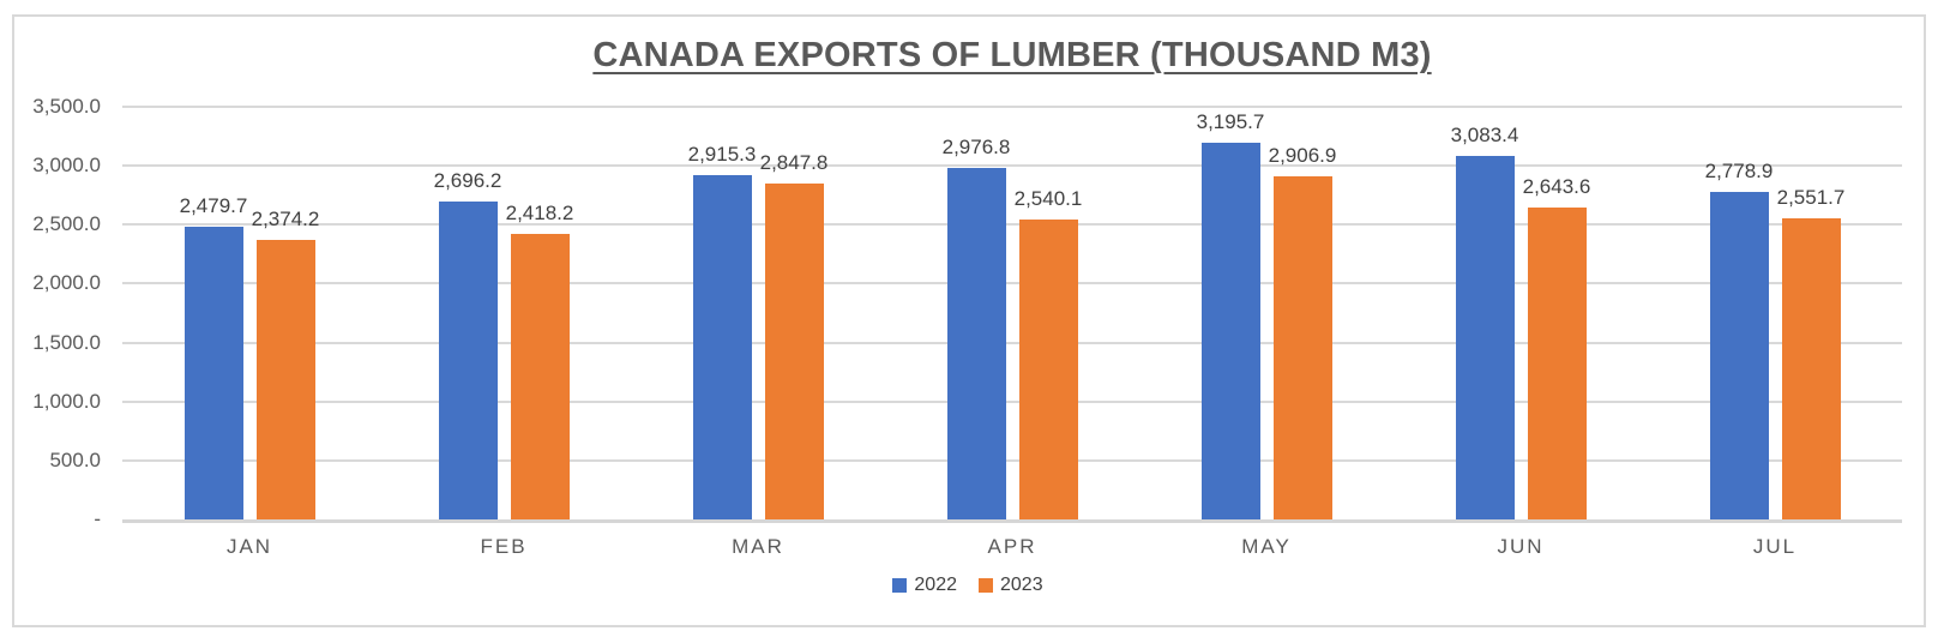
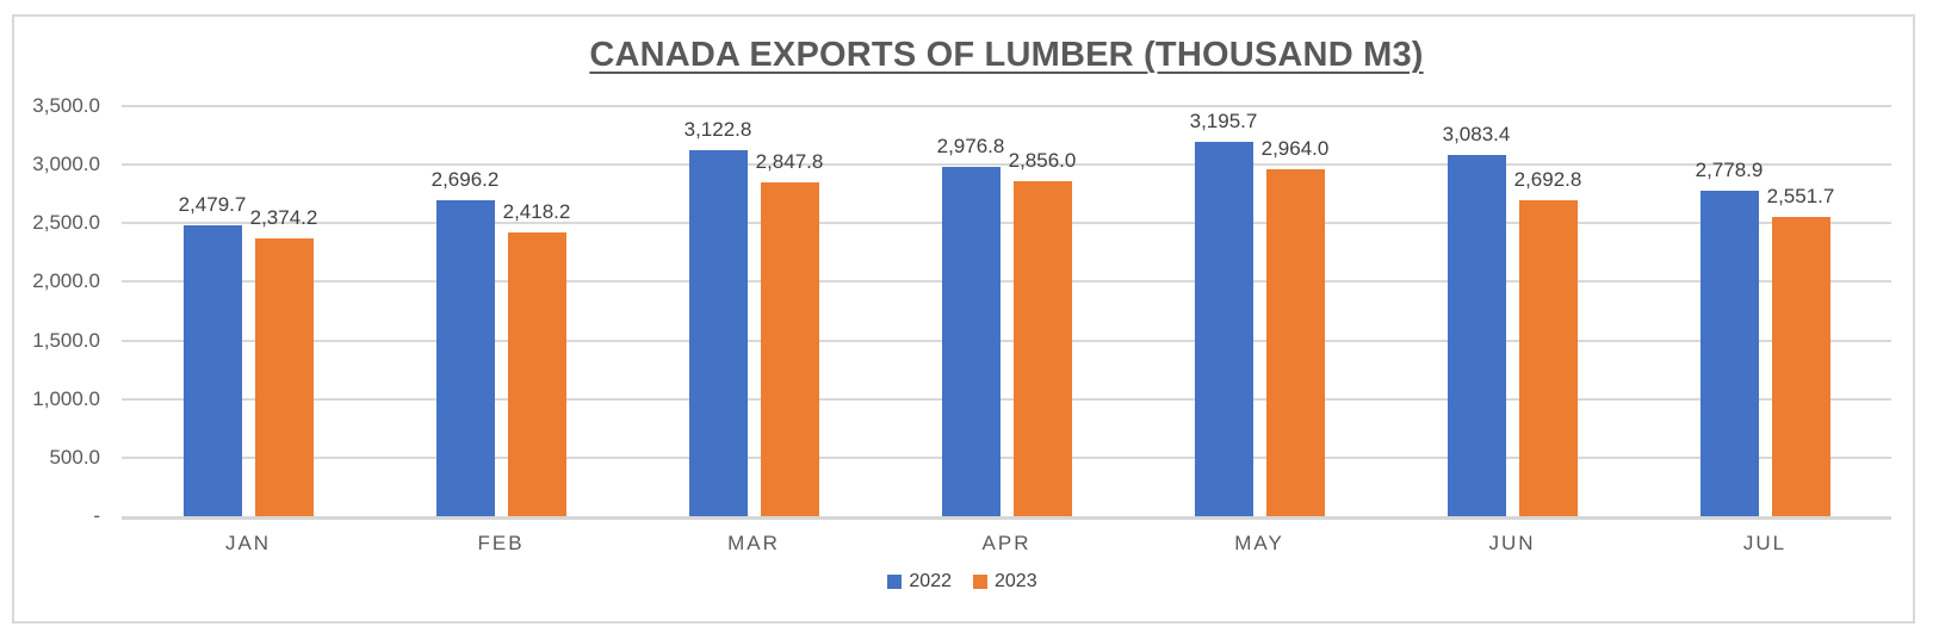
2022/MAR: 2,915.3 -> 3,122.8
2023/APR: 2,540.1 -> 2,856.0
2023/MAY: 2,906.9 -> 2,964.0
2023/JUN: 2,643.6 -> 2,692.8
